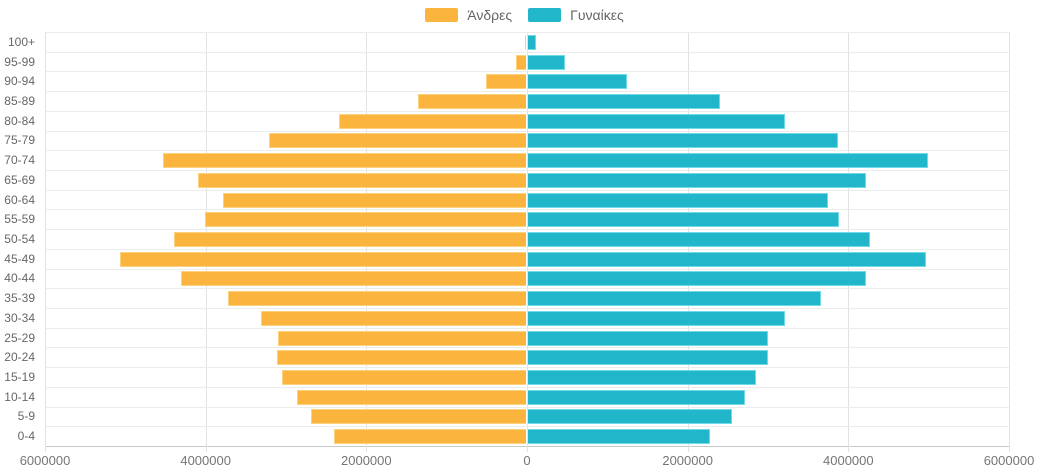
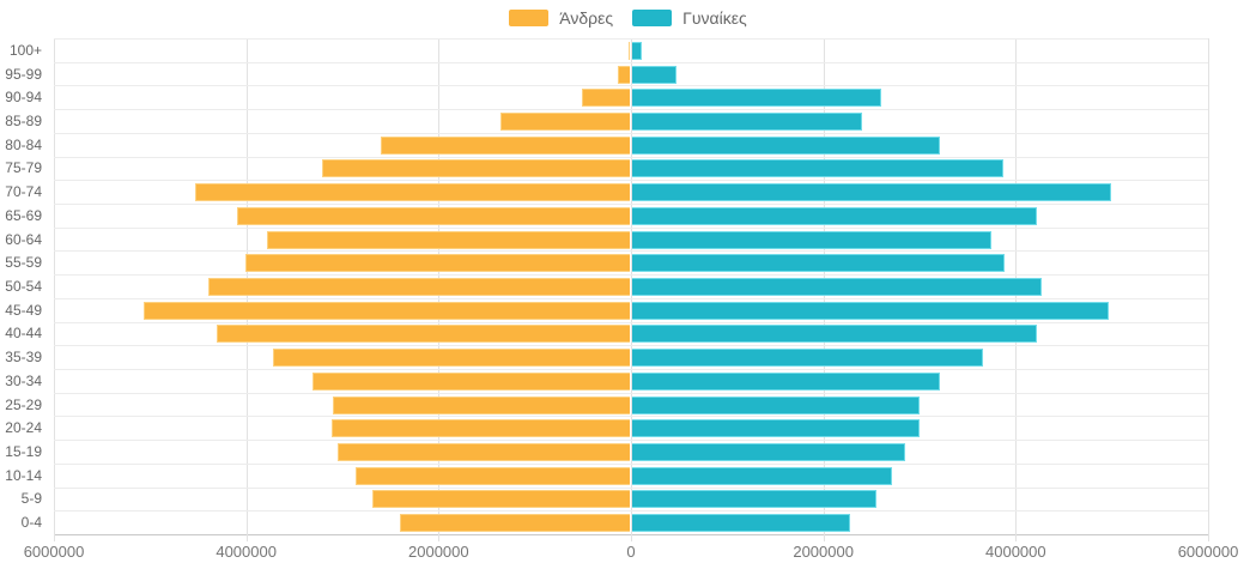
Γυναίκες/90-94: 1200000 -> 2600000
Άνδρες/80-84: 2300000 -> 2600000
